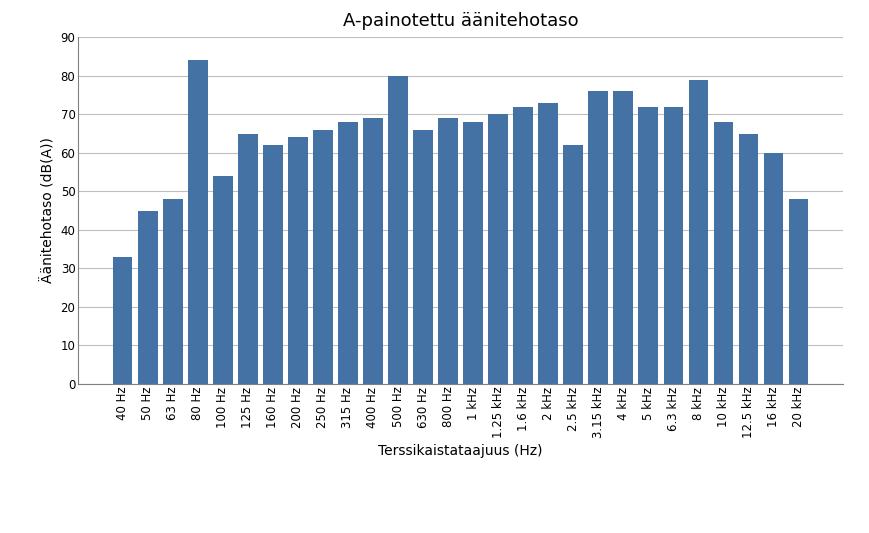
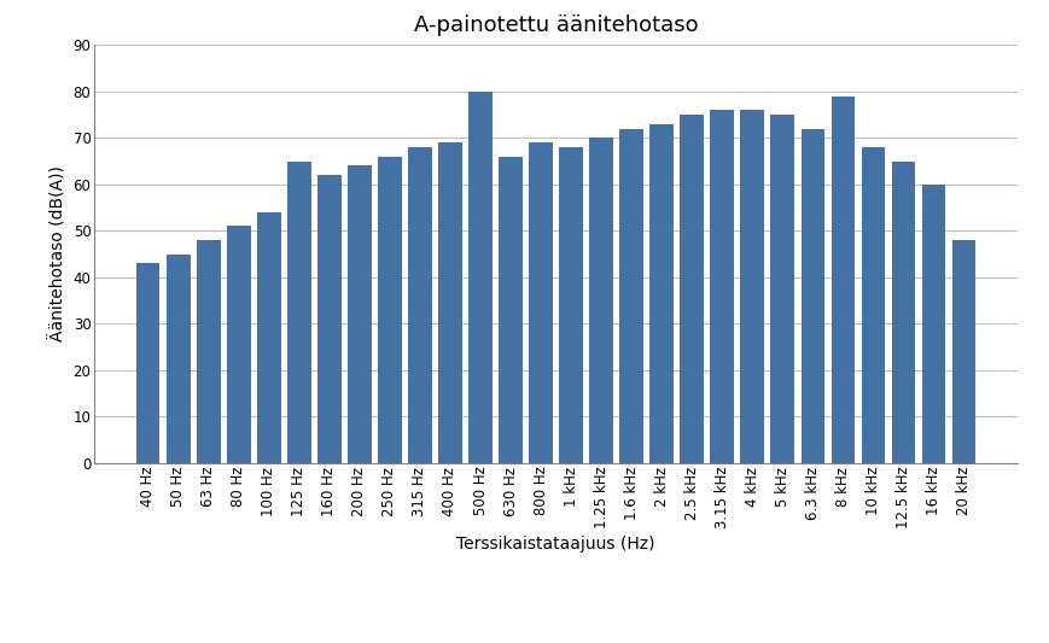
40 Hz: 33 -> 43
80 Hz: 84 -> 51
2.5 kHz: 62 -> 75
5 kHz: 72 -> 75
